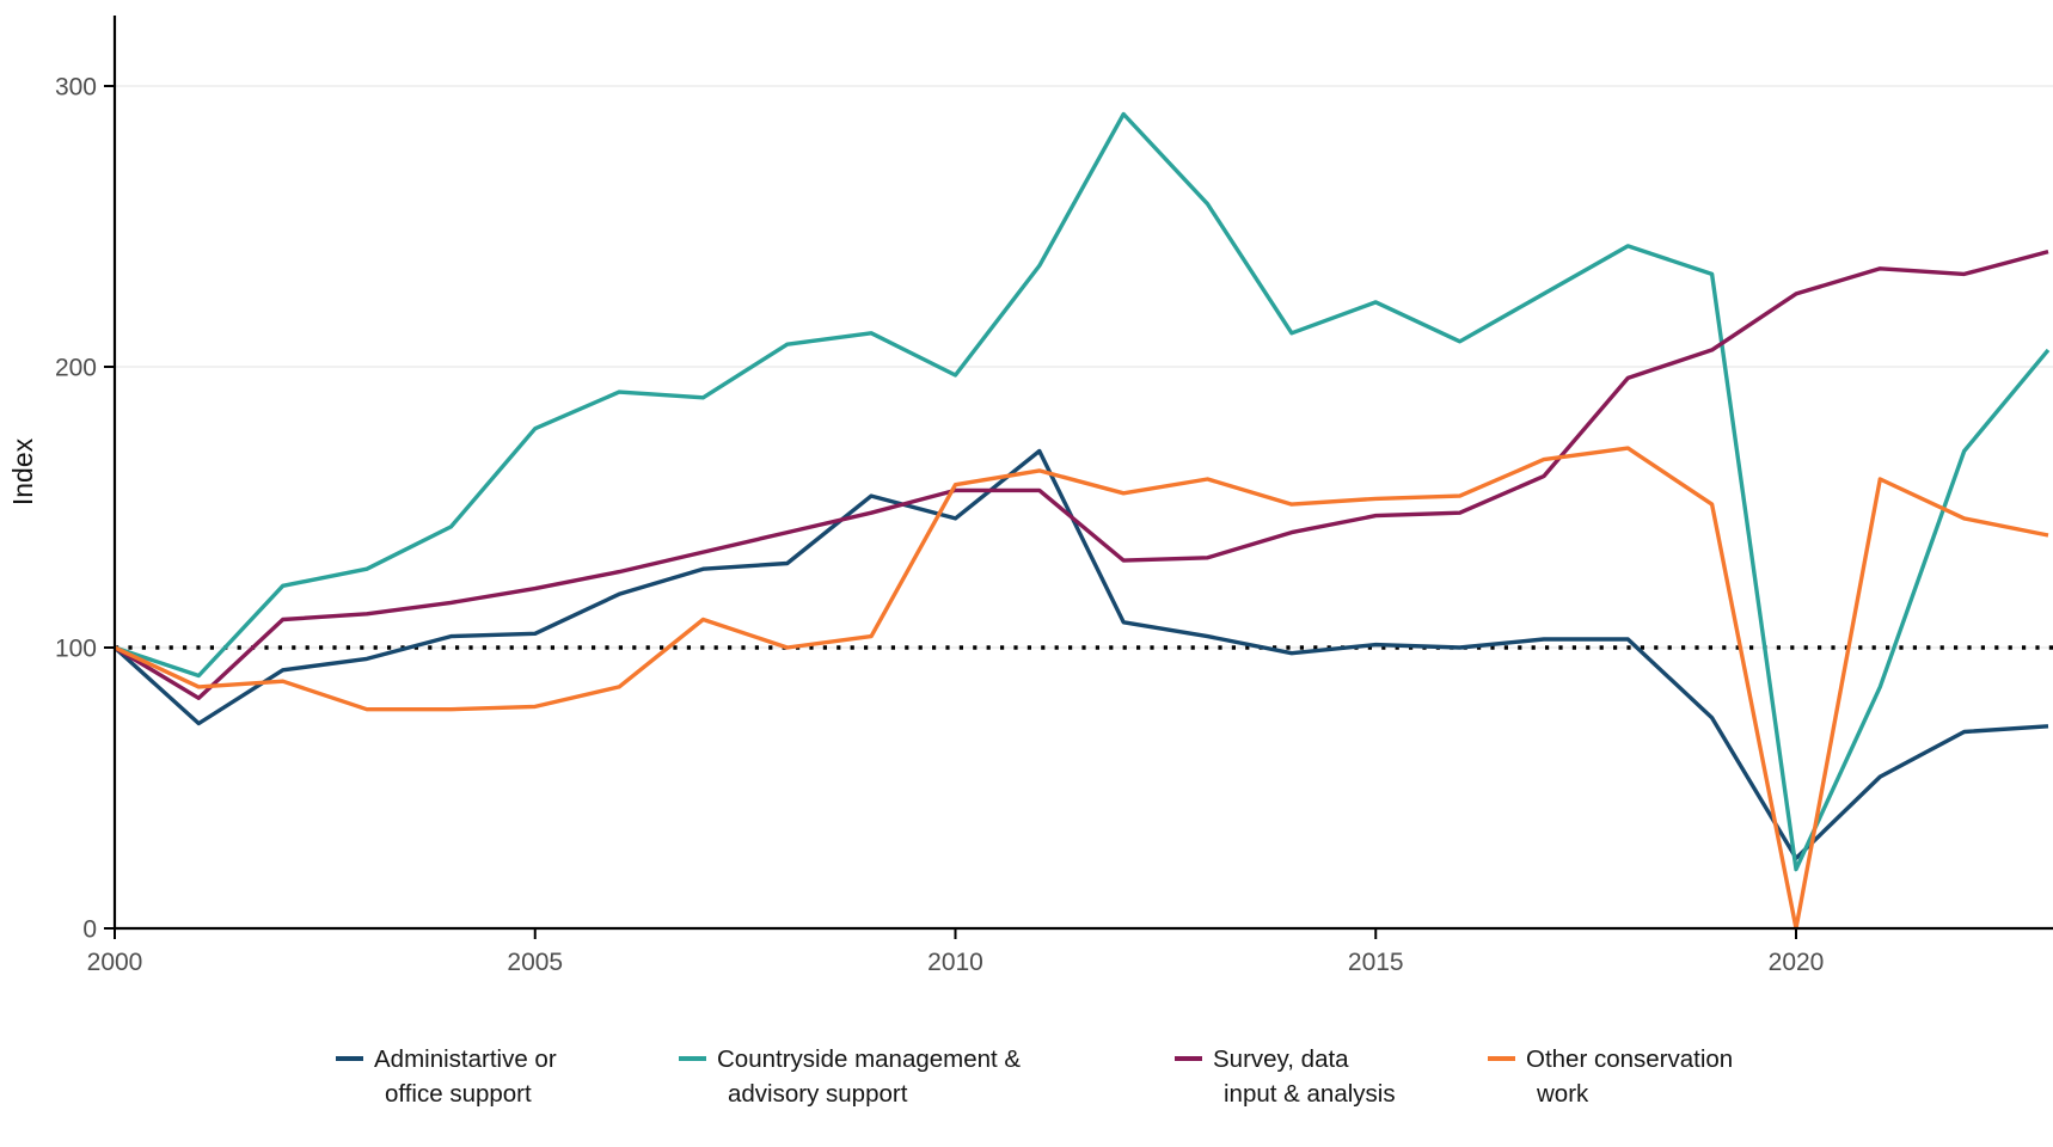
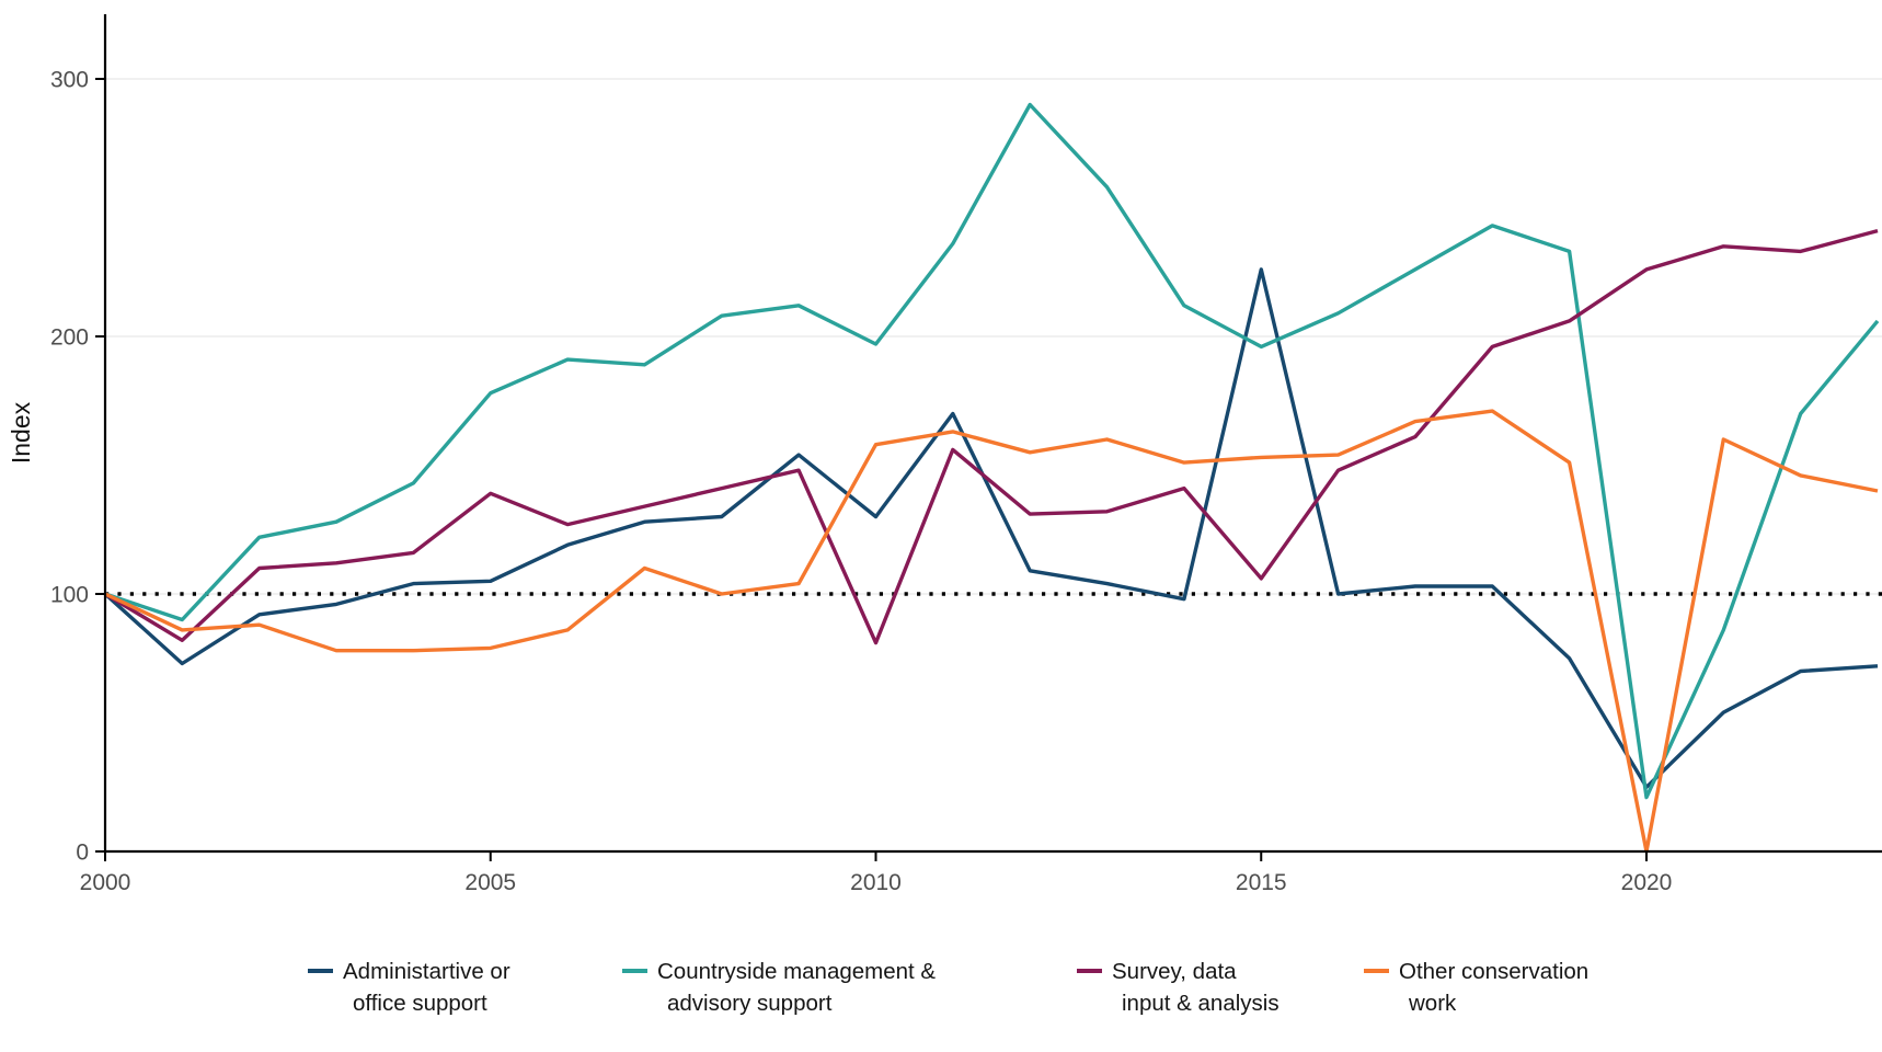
Survey, data input & analysis/2005: 121 -> 139
Administartive or office support/2010: 146 -> 130
Survey, data input & analysis/2010: 156 -> 81
Administartive or office support/2015: 101 -> 226
Countryside management & advisory support/2015: 223 -> 196
Survey, data input & analysis/2015: 147 -> 106
